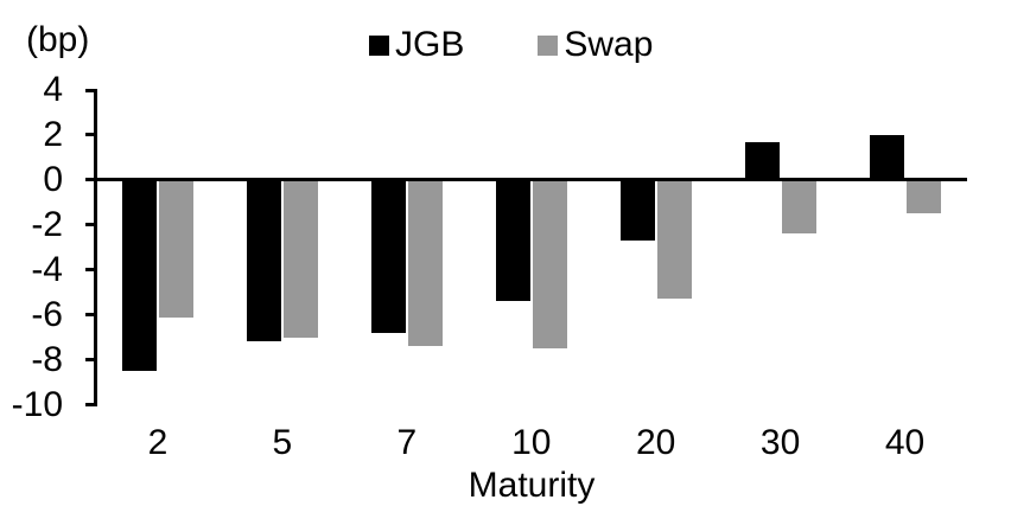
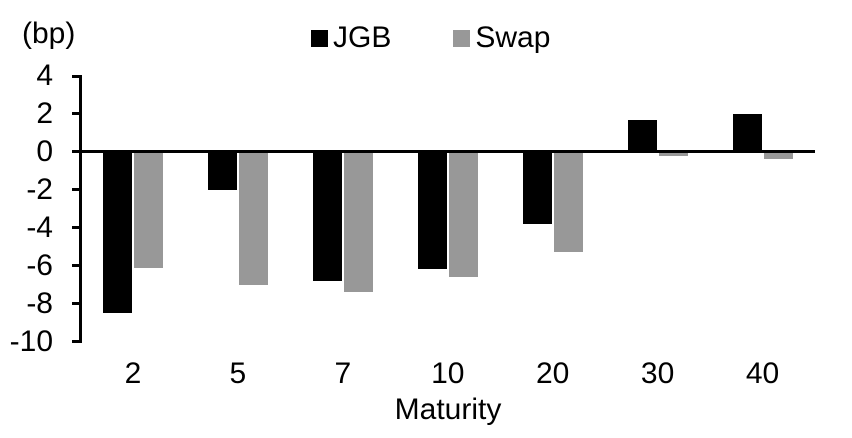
JGB/5: -7.2 -> -2.0
JGB/10: -5.4 -> -6.2
Swap/10: -7.5 -> -6.6
JGB/20: -2.7 -> -3.8
Swap/30: -2.4 -> -0.2
Swap/40: -1.5 -> -0.4
